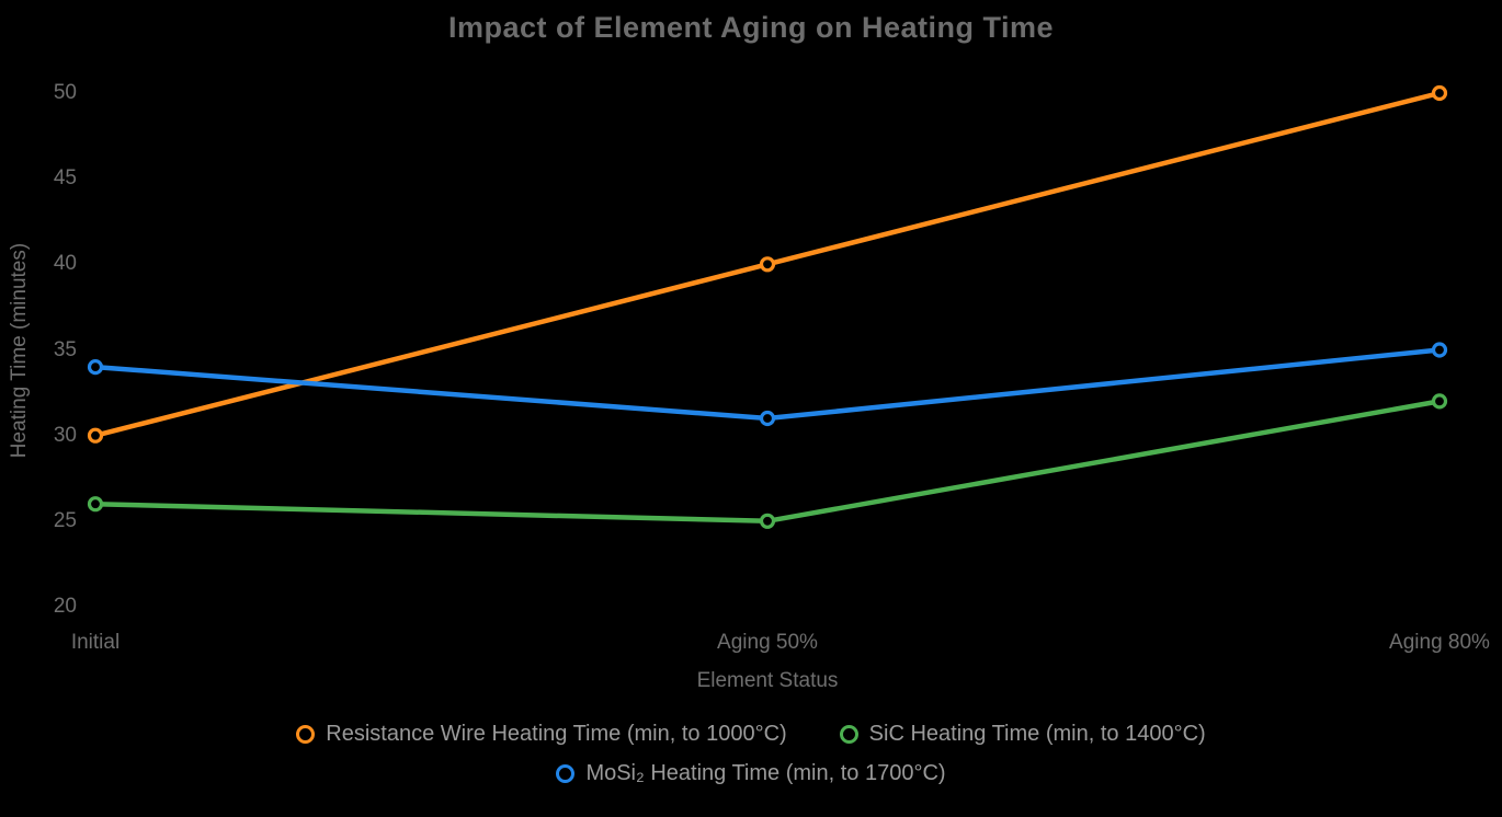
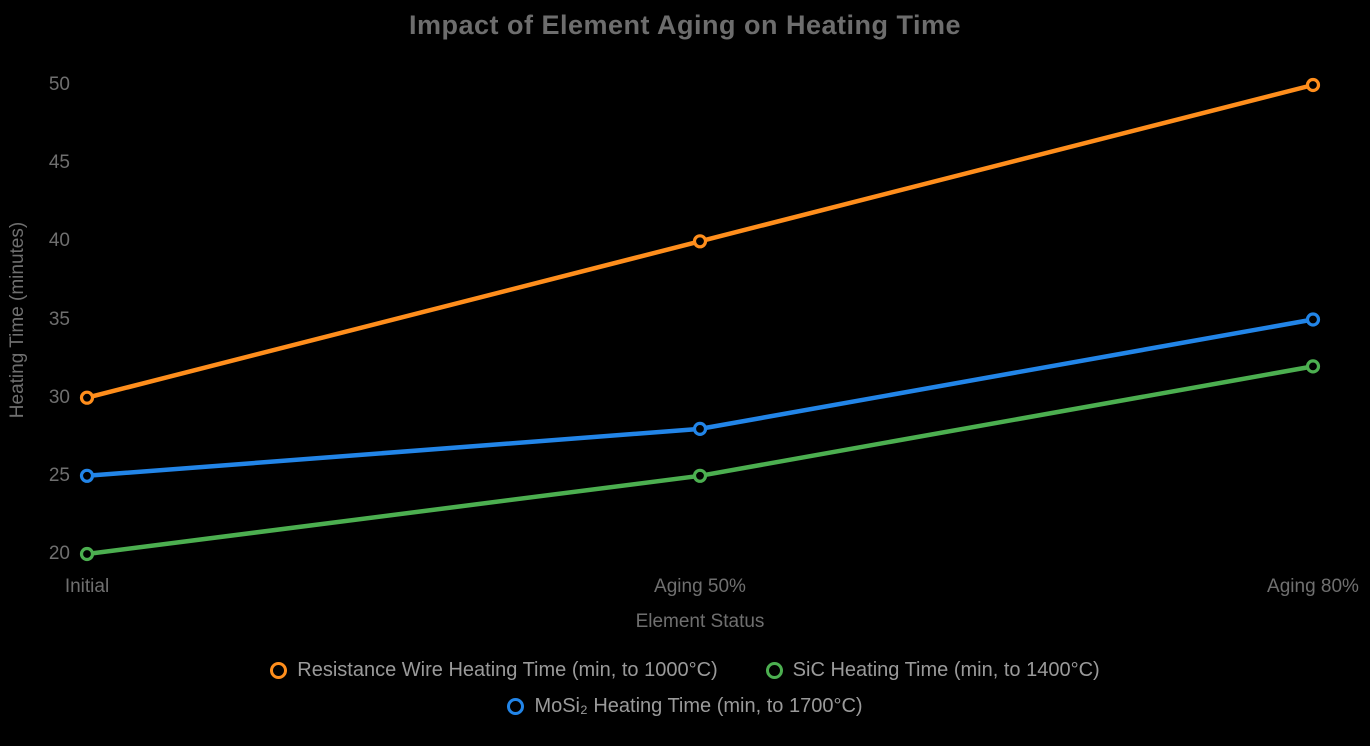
SiC Heating Time (min, to 1400°C)/Initial: 26 -> 20
MoSi₂ Heating Time (min, to 1700°C)/Initial: 34 -> 25
MoSi₂ Heating Time (min, to 1700°C)/Aging 50%: 31 -> 28
